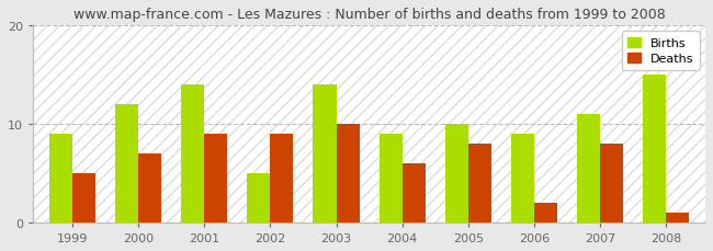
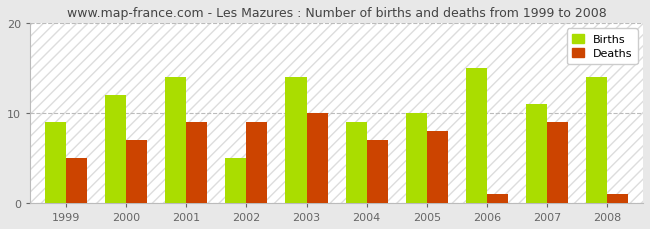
Deaths/2004: 6 -> 7
Births/2006: 9 -> 15
Deaths/2006: 2 -> 1
Deaths/2007: 8 -> 9
Births/2008: 15 -> 14
